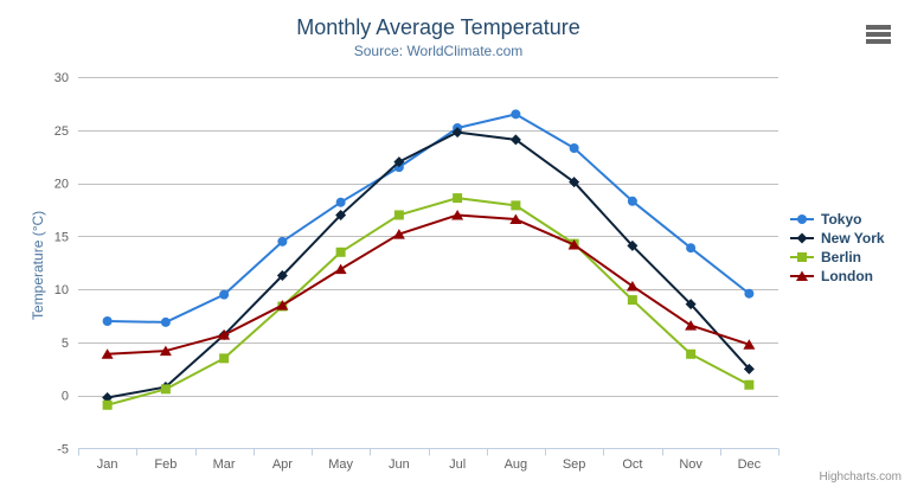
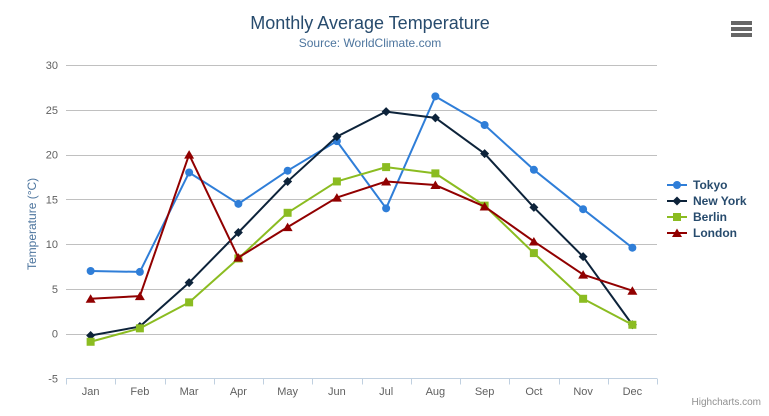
Tokyo/Mar: 10 -> 18
London/Mar: 6 -> 20
Tokyo/Jul: 25 -> 14
New York/Dec: 2 -> 1
